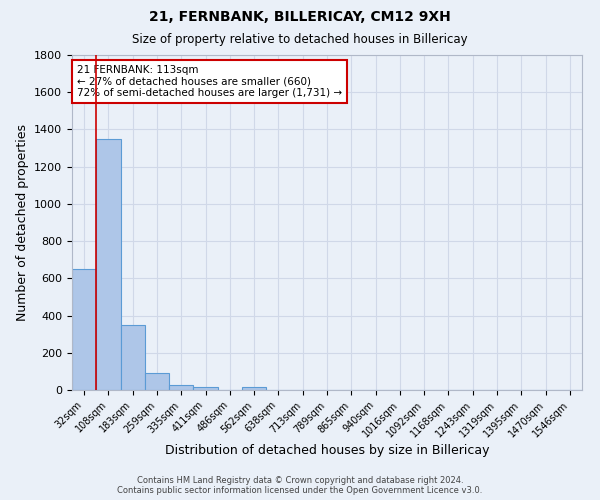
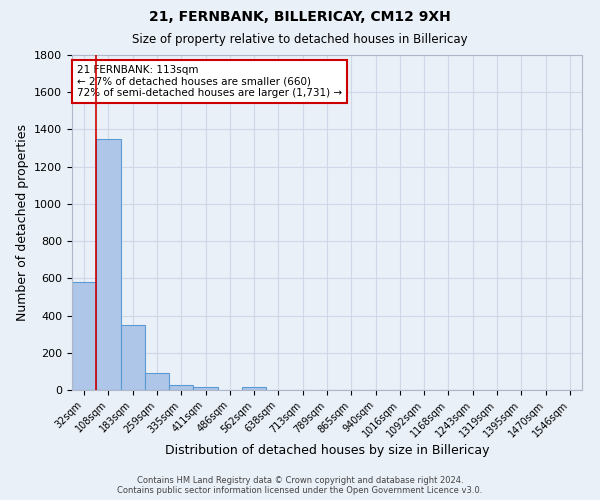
32sqm: 650 -> 580
